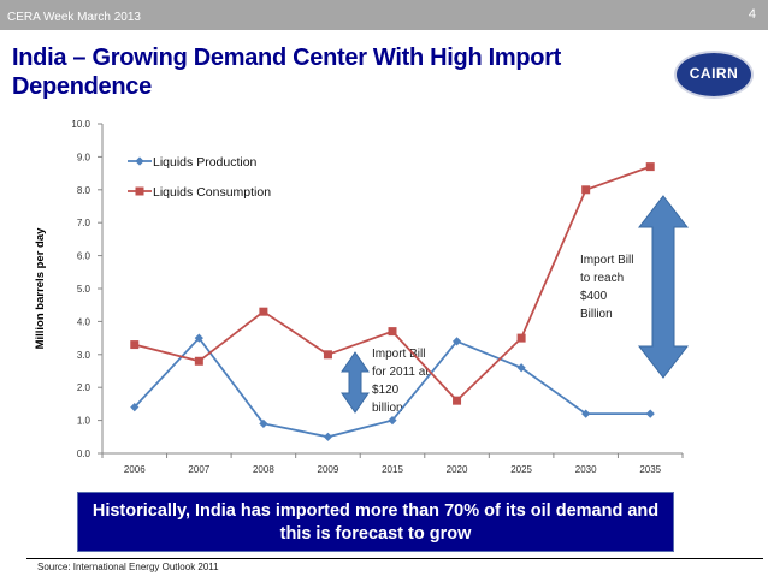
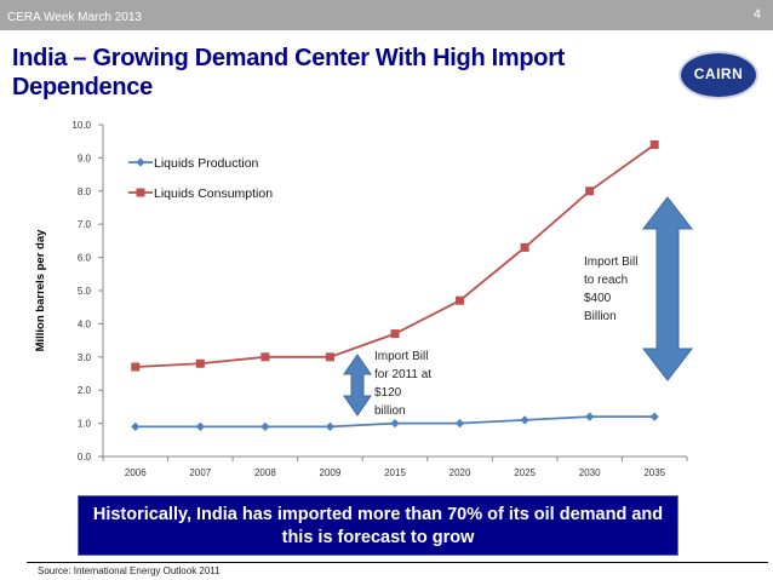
Liquids Production/2006: 1.4 -> 0.9
Liquids Consumption/2006: 3.3 -> 2.7
Liquids Production/2007: 3.5 -> 0.9
Liquids Consumption/2008: 4.3 -> 3.0
Liquids Production/2009: 0.5 -> 0.9
Liquids Production/2020: 3.4 -> 1.0
Liquids Consumption/2020: 1.6 -> 4.7
Liquids Production/2025: 2.6 -> 1.1
Liquids Consumption/2025: 3.5 -> 6.3
Liquids Consumption/2035: 8.7 -> 9.4
